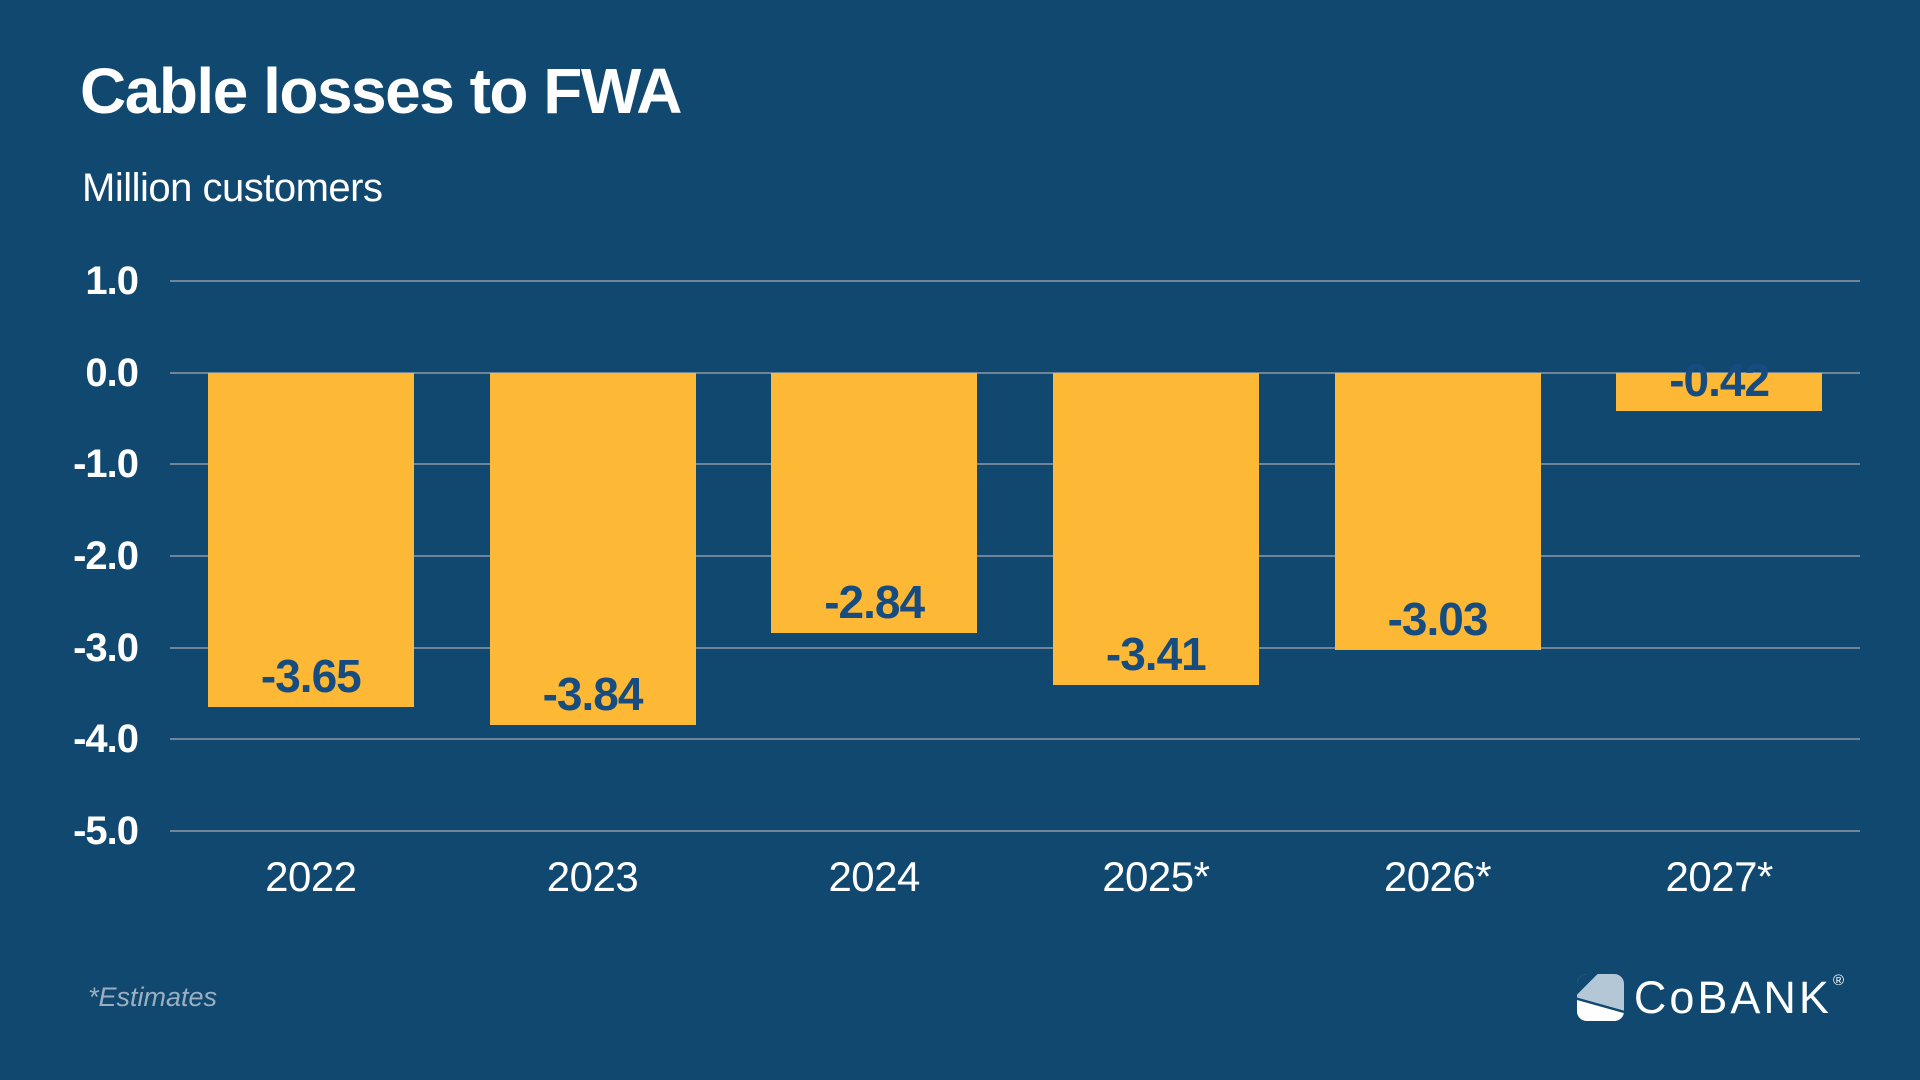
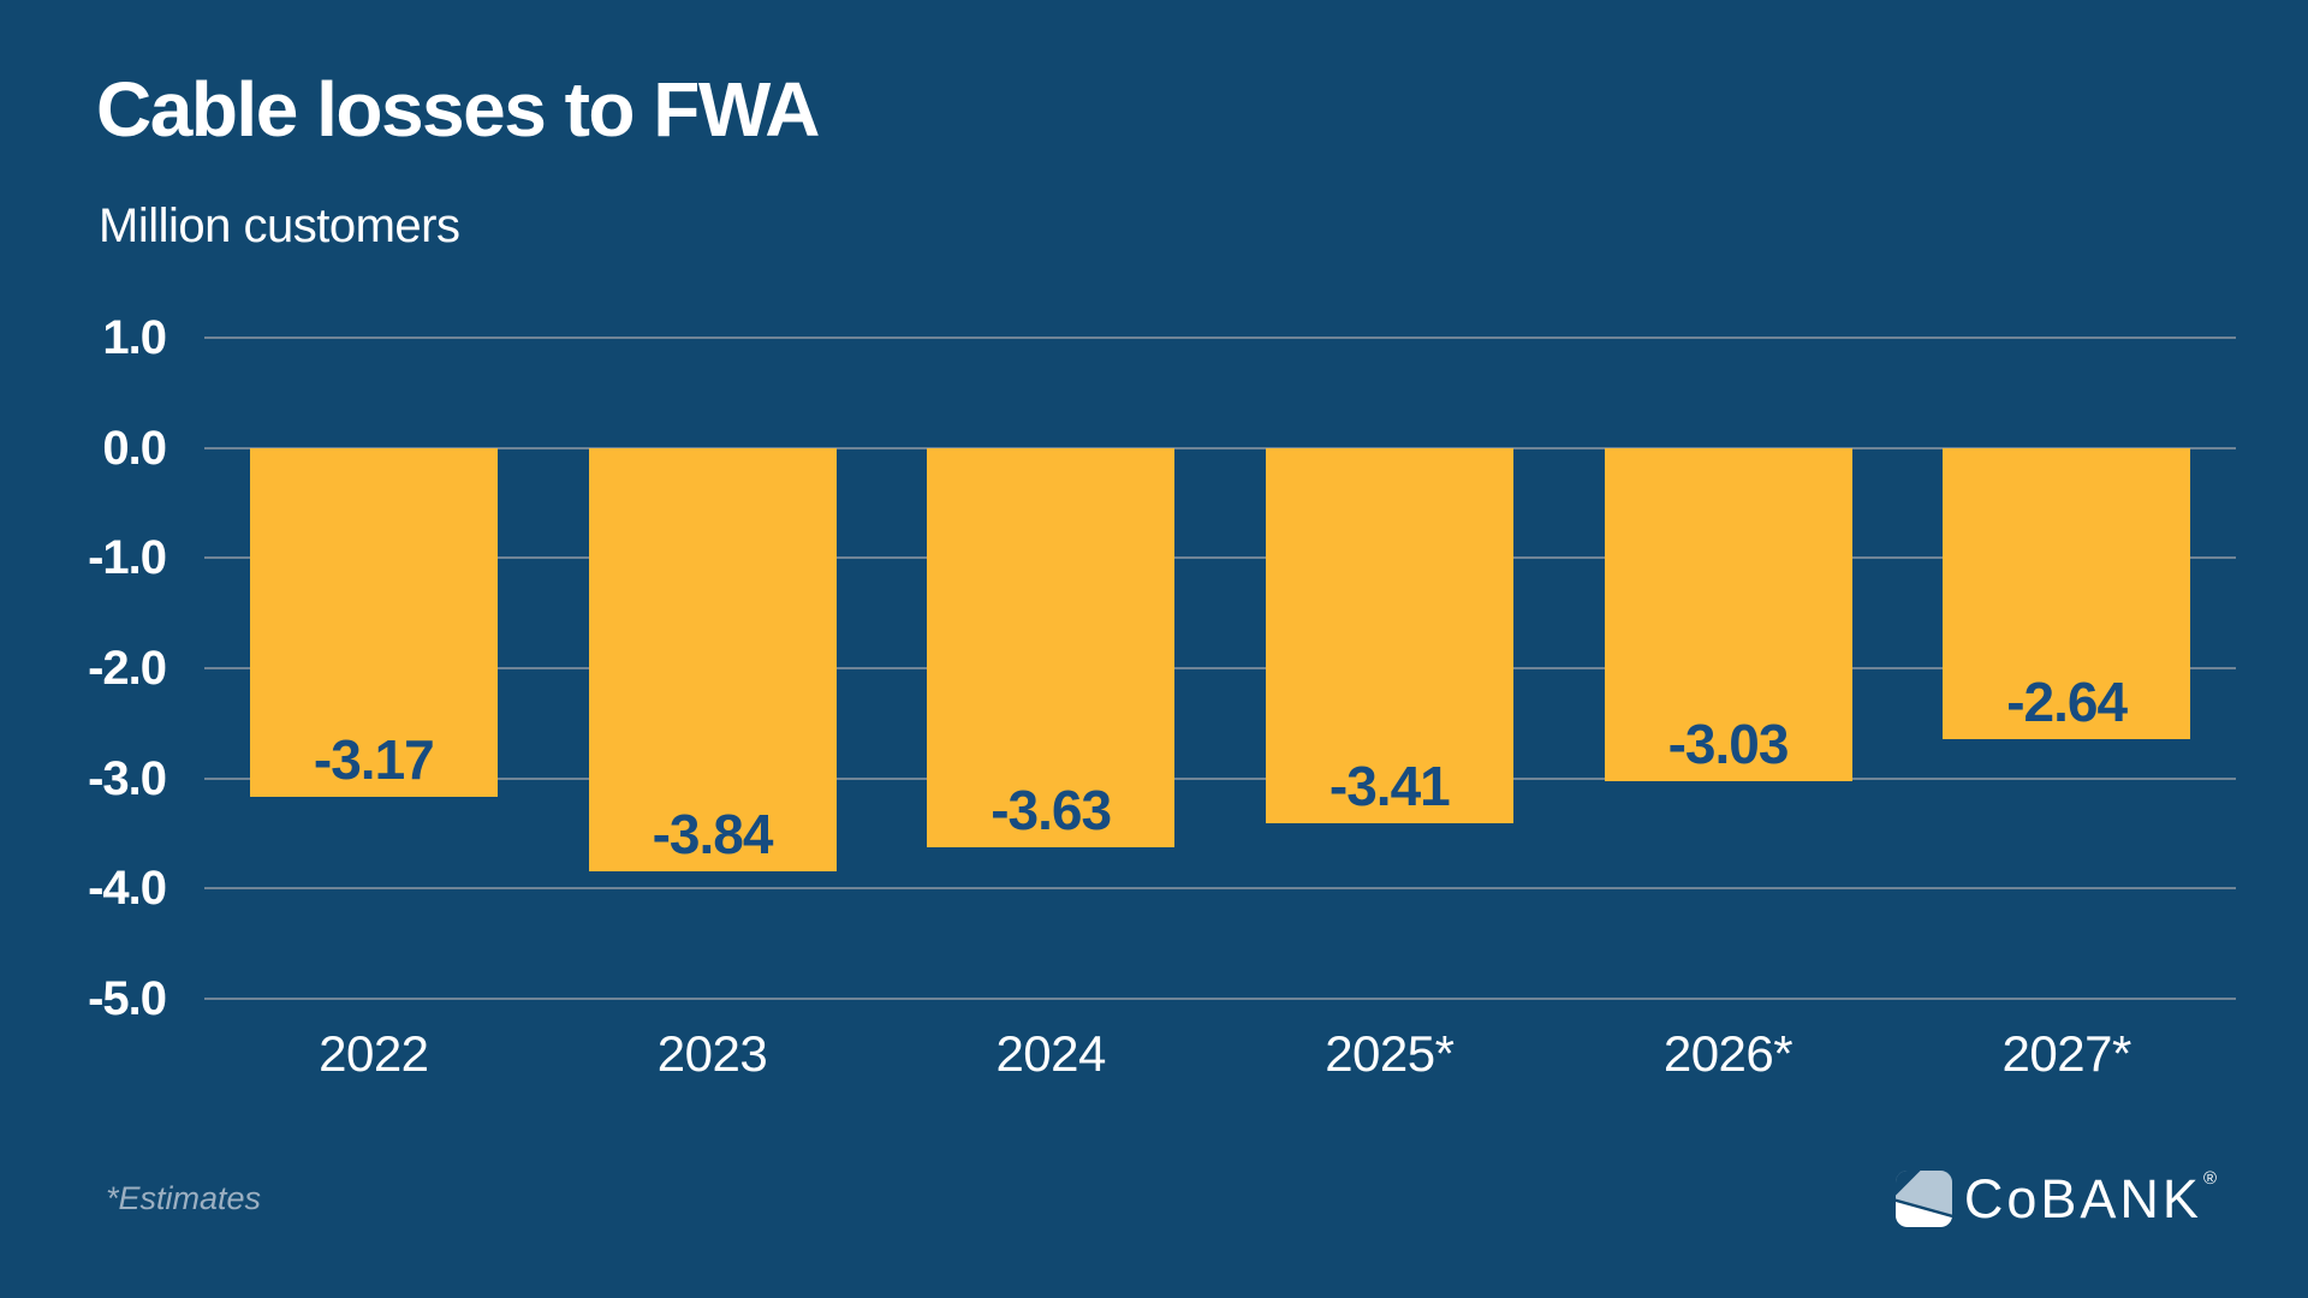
2022: -3.65 -> -3.17
2024: -2.84 -> -3.63
2027*: -0.42 -> -2.64
